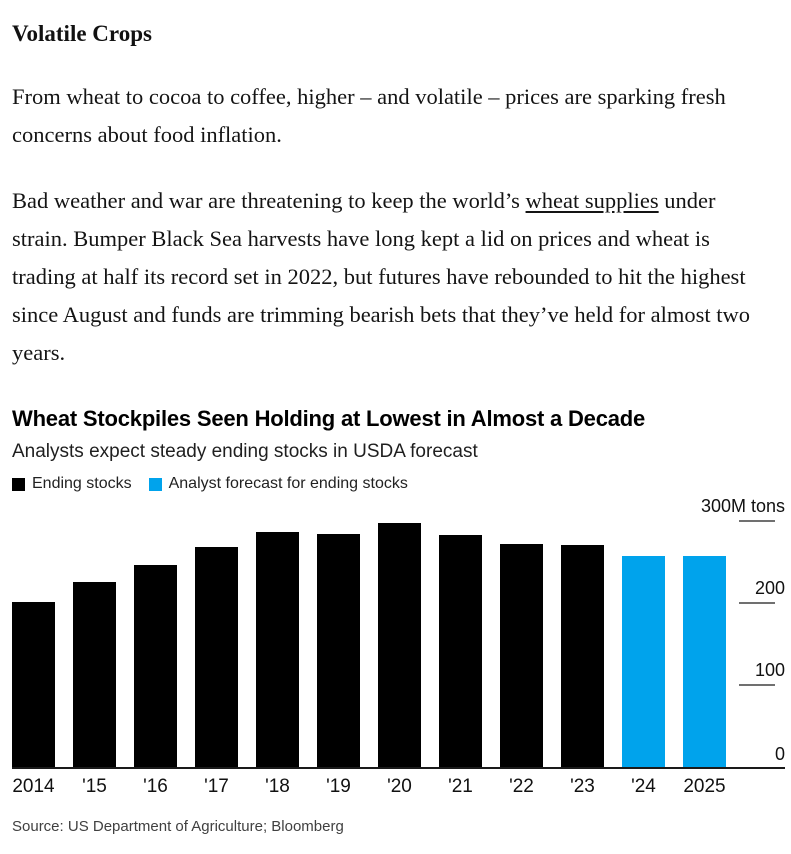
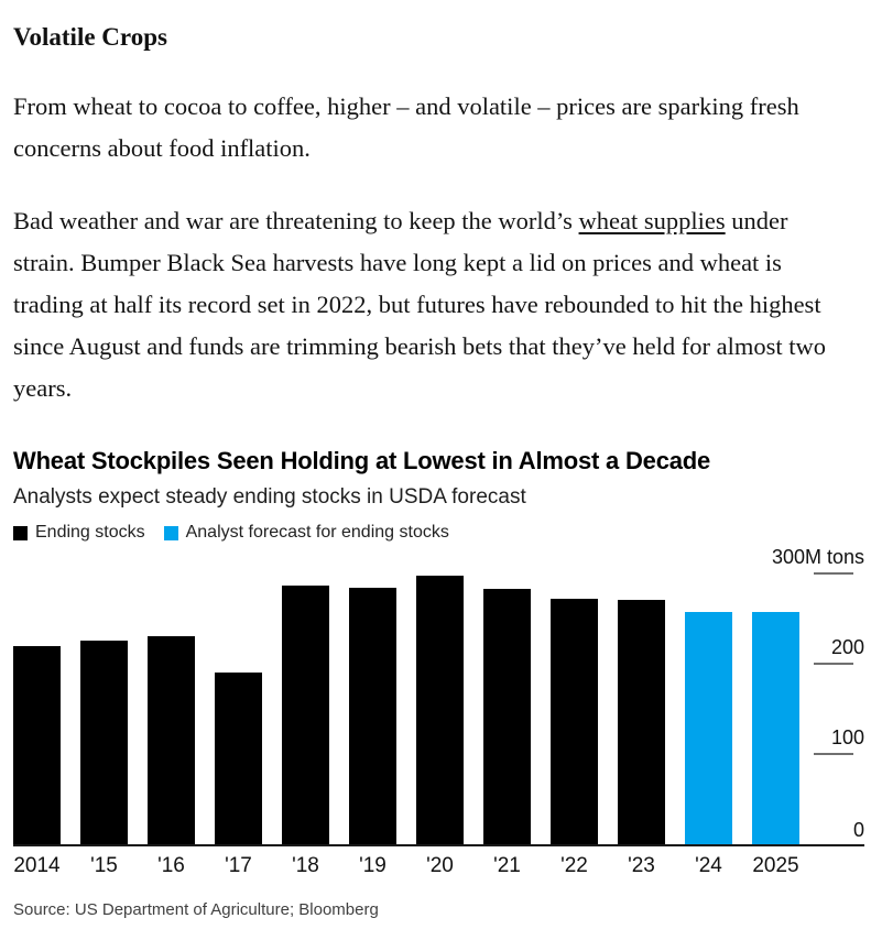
Ending stocks/2014: 200 -> 220
Ending stocks/'16: 250 -> 230
Ending stocks/'17: 270 -> 190
